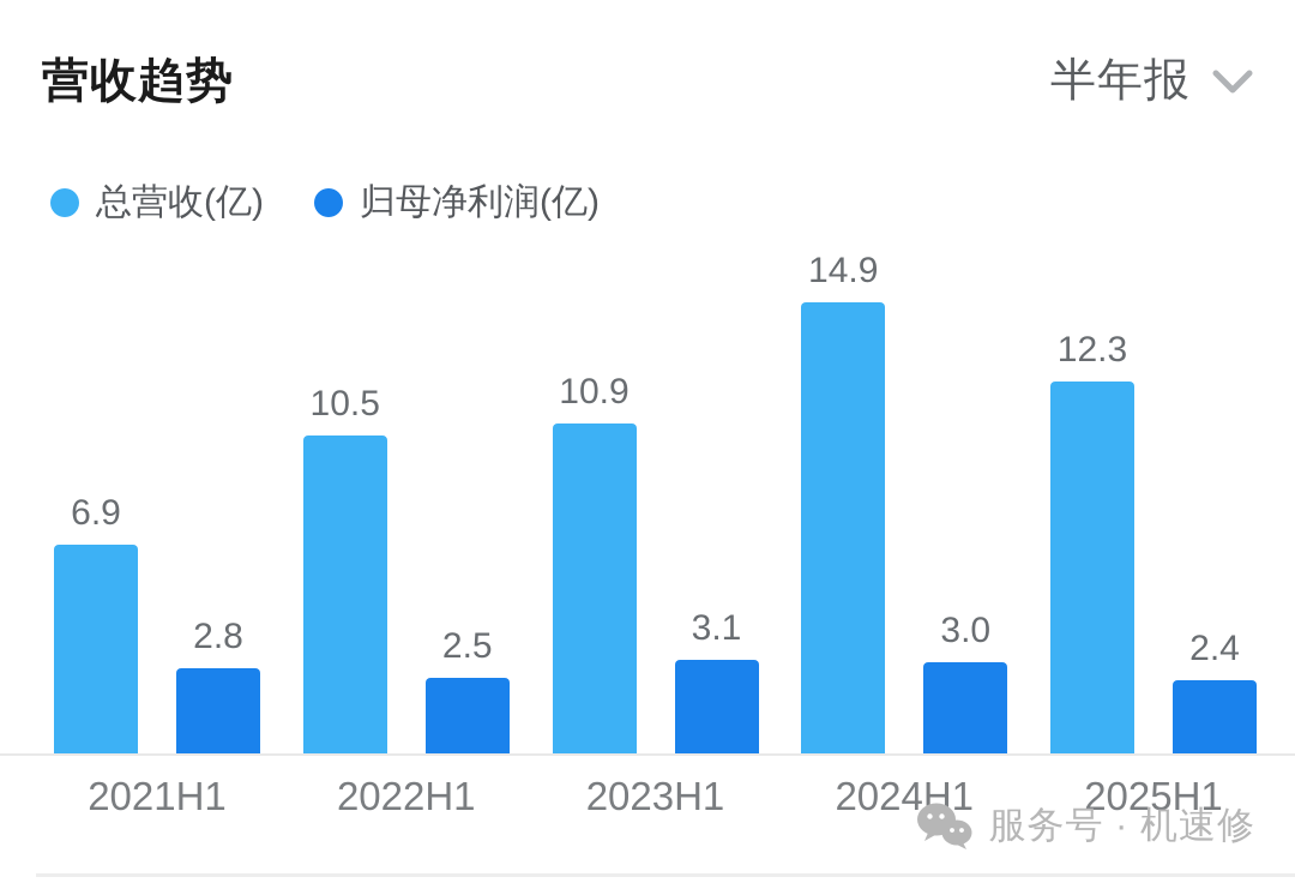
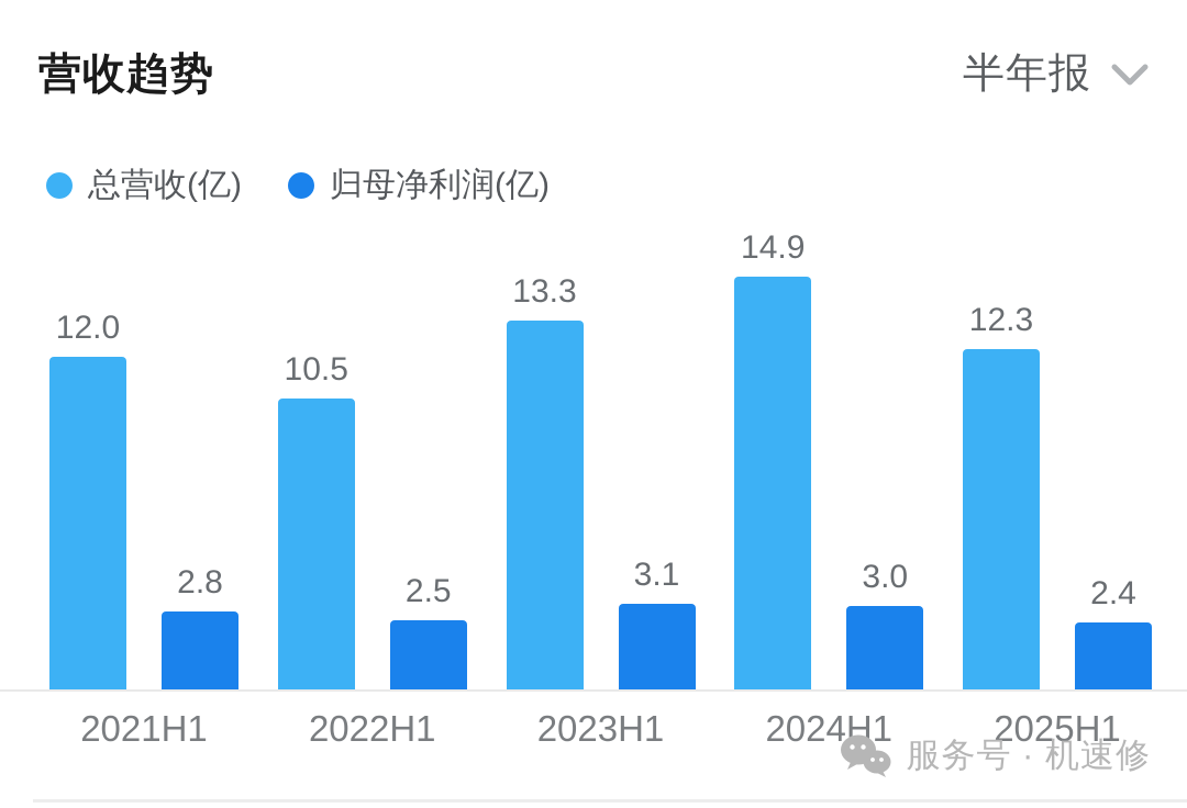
总营收(亿)/2021H1: 6.9 -> 12.0
总营收(亿)/2023H1: 10.9 -> 13.3
